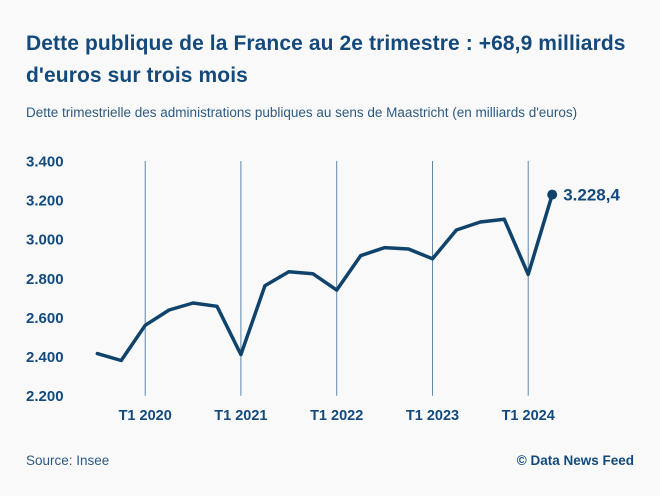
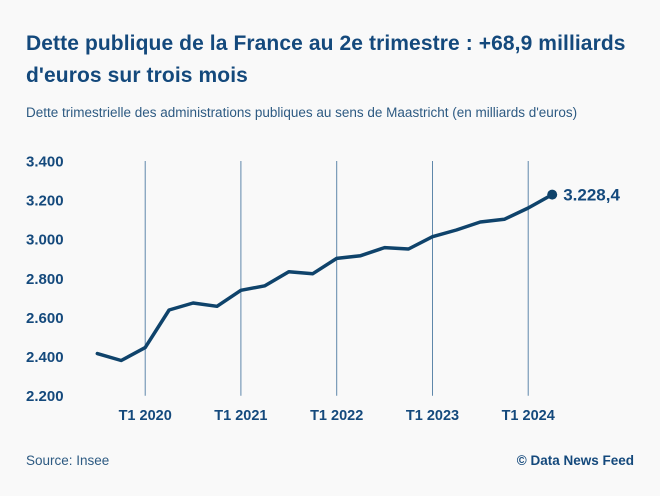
T1 2020: 2560 -> 2450
T1 2021: 2410 -> 2740
T1 2022: 2740 -> 2900
T1 2023: 2900 -> 3010
T1 2024: 2820 -> 3160
